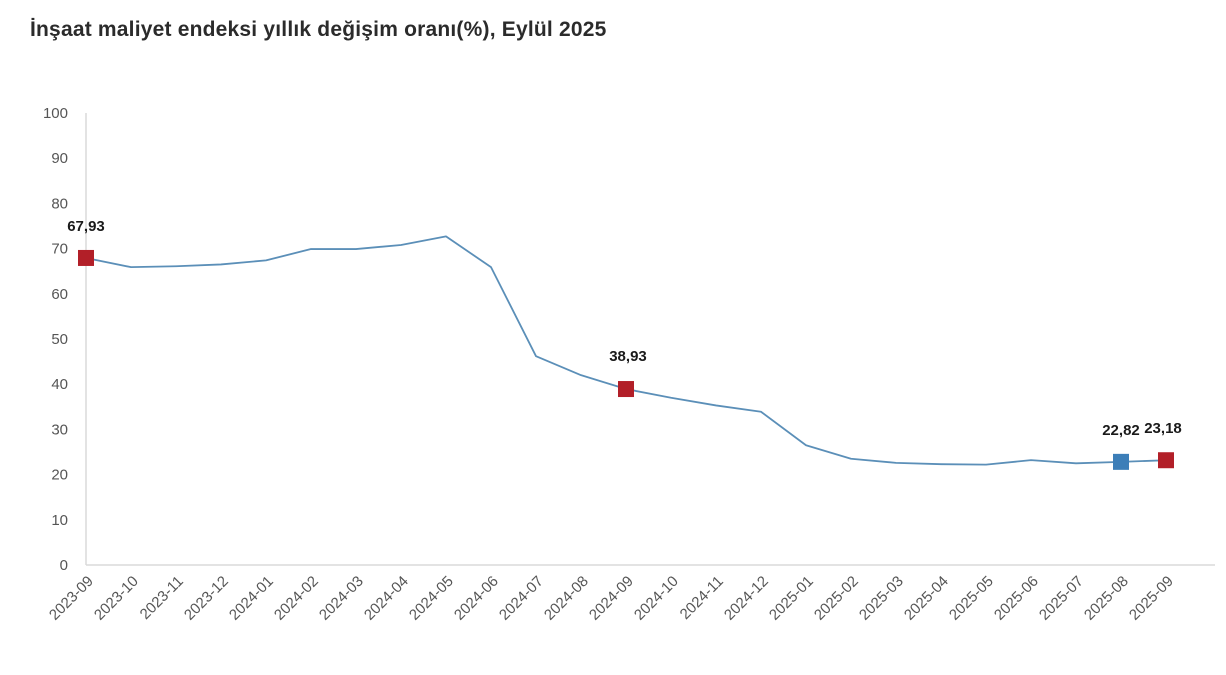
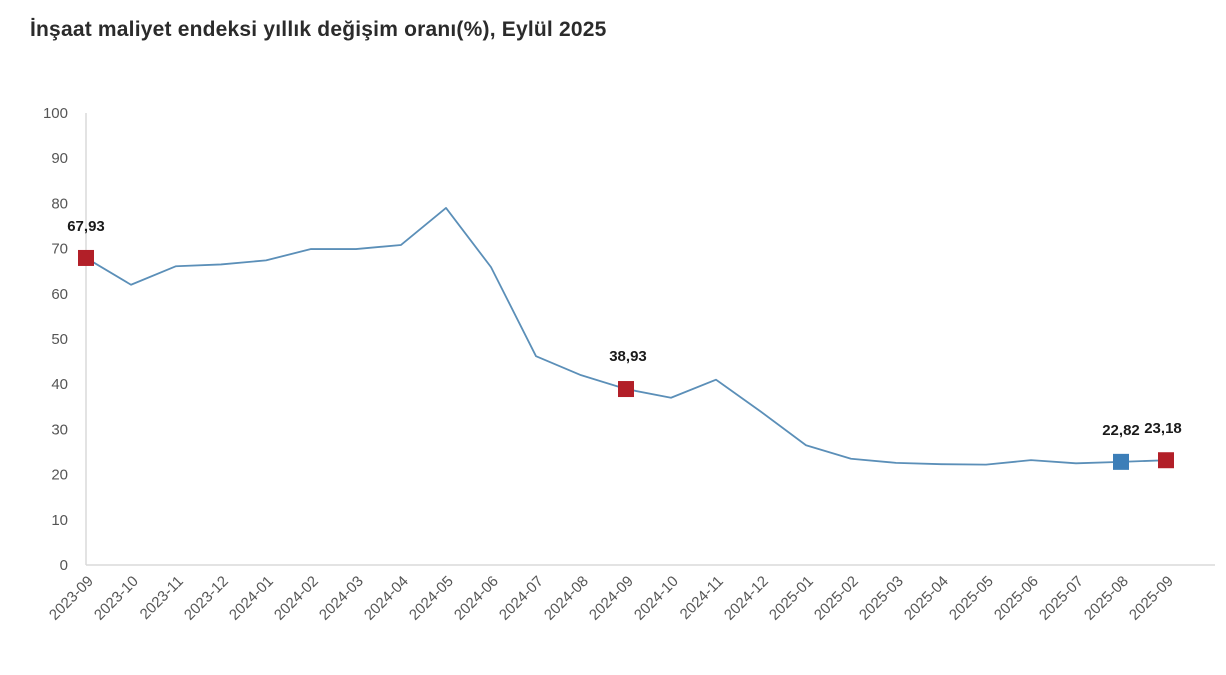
2023-10: 66 -> 62
2024-05: 73 -> 79
2024-11: 35 -> 41
